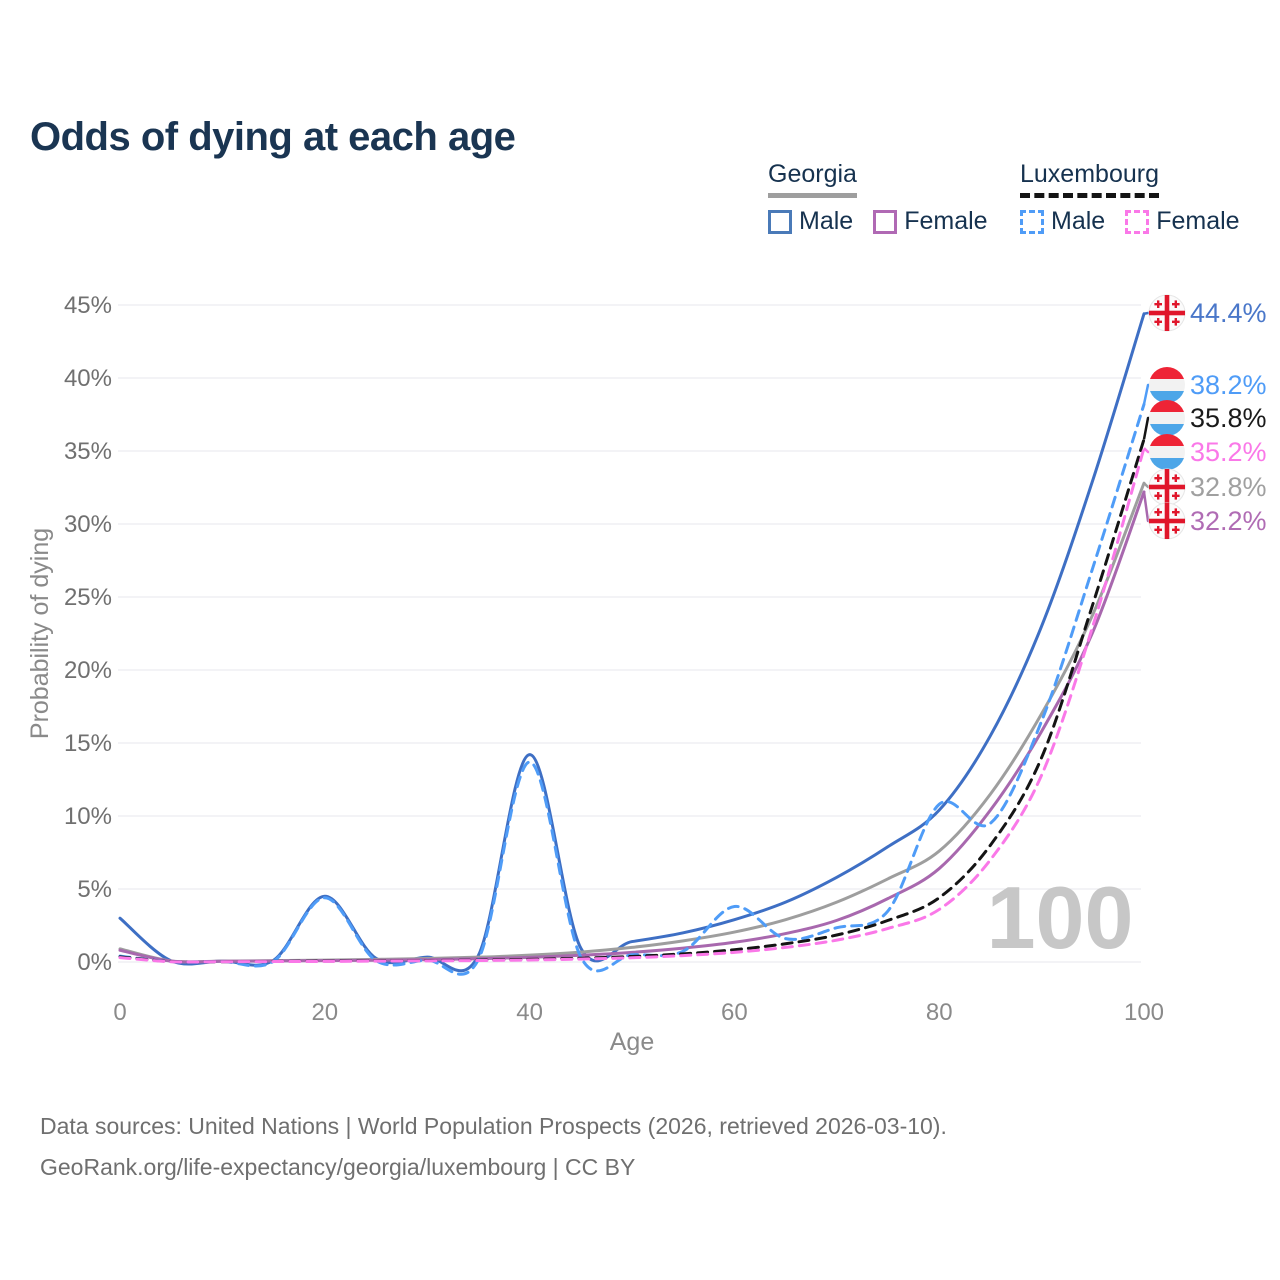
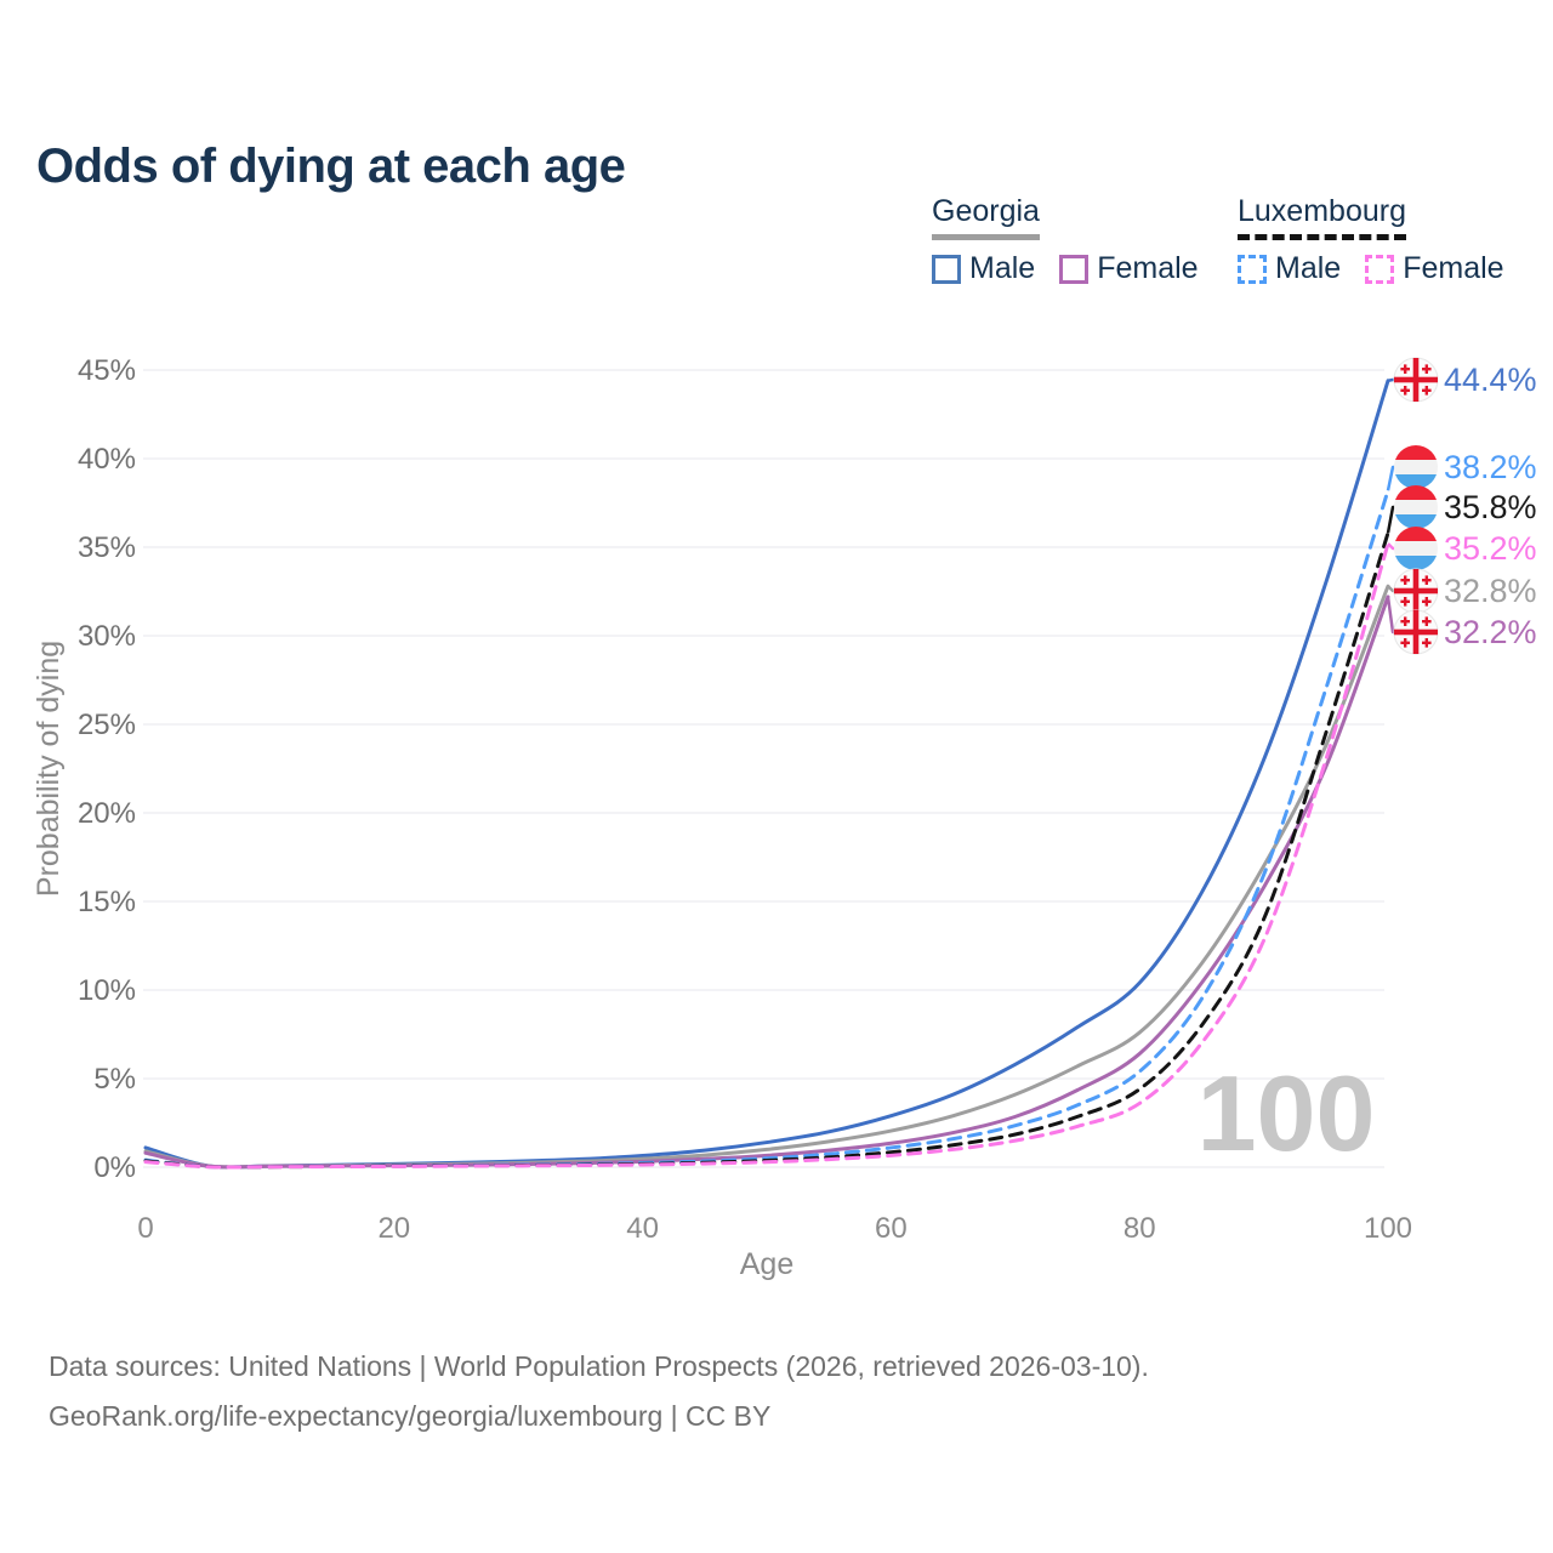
Georgia Male/0: 3.0% -> 1.1%
Georgia Male/20: 4.5% -> 0.2%
Luxembourg Male/20: 4.4% -> 0.1%
Georgia Male/40: 14.2% -> 0.7%
Luxembourg Male/40: 13.7% -> 0.2%
Luxembourg Male/60: 3.8% -> 1.1%
Luxembourg Male/80: 10.8% -> 5.4%
